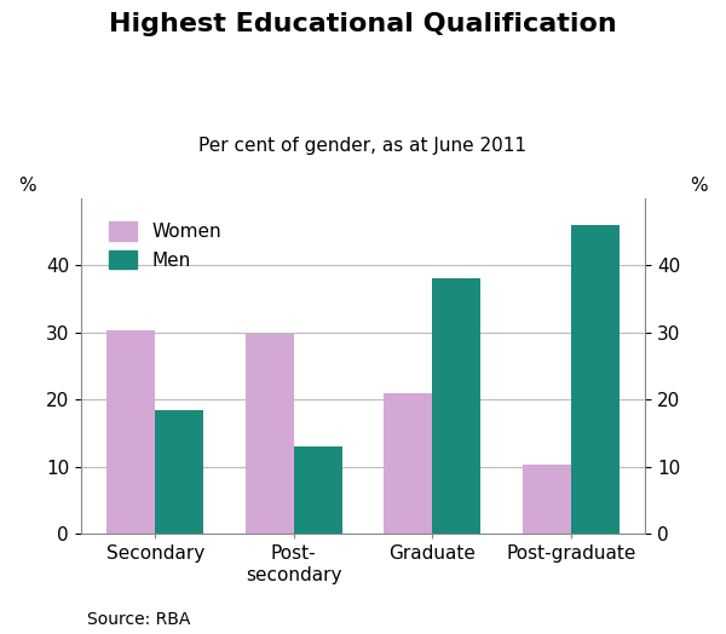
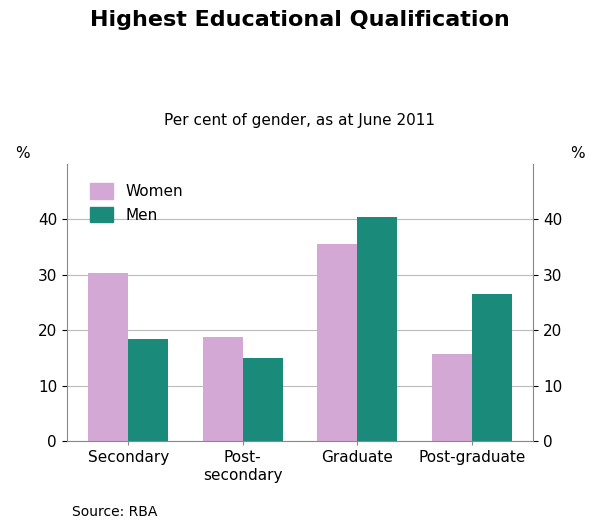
Women/Post- secondary: 29.8 -> 18.8
Men/Post- secondary: 13.0 -> 15.0
Women/Graduate: 21.0 -> 35.5
Men/Graduate: 38.0 -> 40.5
Women/Post-graduate: 10.4 -> 15.8
Men/Post-graduate: 46.0 -> 26.5
